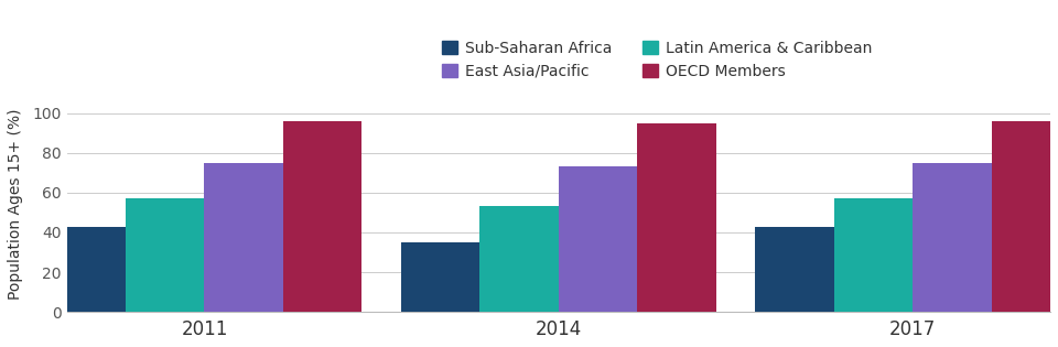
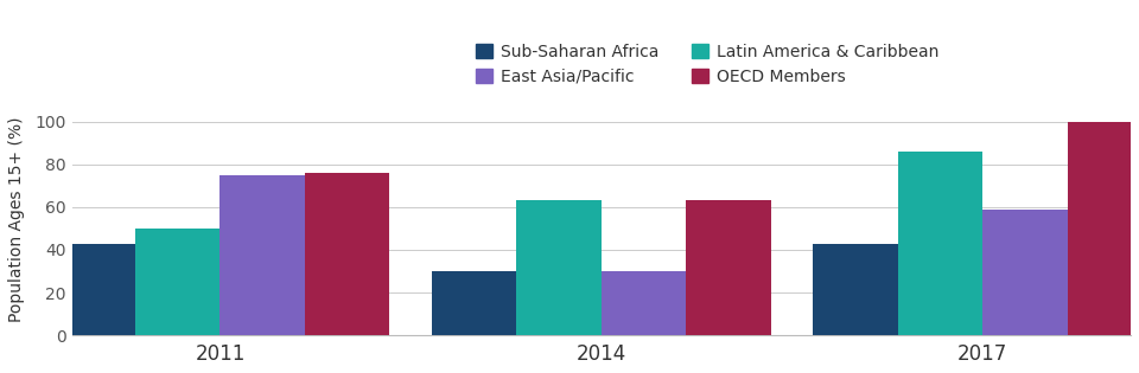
Latin America & Caribbean/2011: 57 -> 50
OECD Members/2011: 96 -> 76
Sub-Saharan Africa/2014: 35 -> 30
Latin America & Caribbean/2014: 53 -> 63
East Asia/Pacific/2014: 73 -> 30
OECD Members/2014: 95 -> 63
Latin America & Caribbean/2017: 57 -> 86
East Asia/Pacific/2017: 75 -> 59
OECD Members/2017: 96 -> 100
